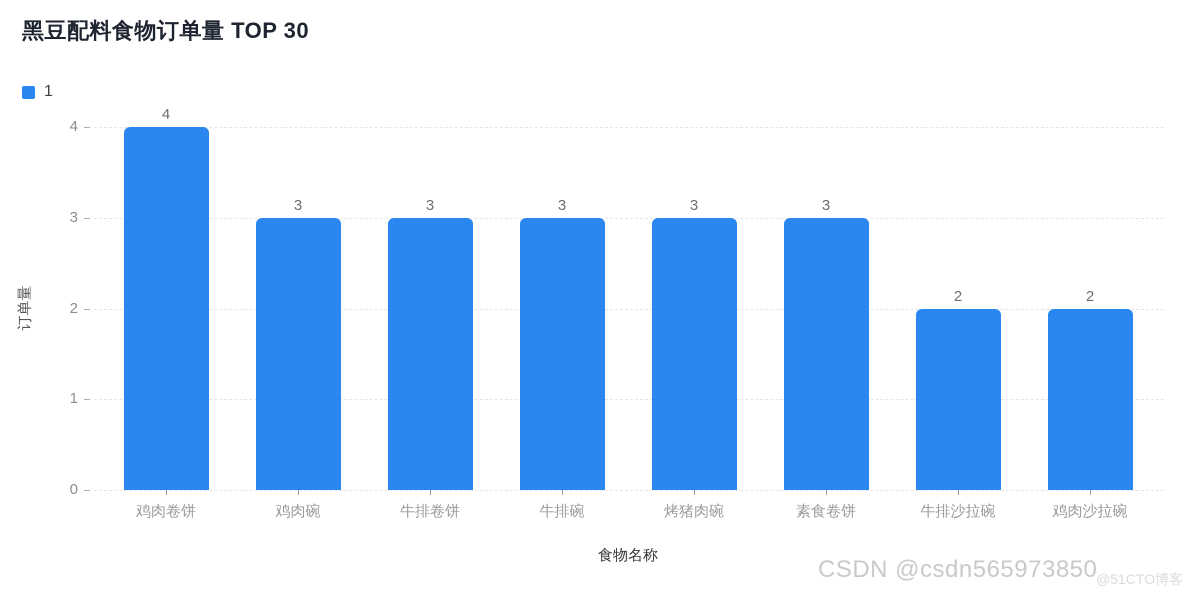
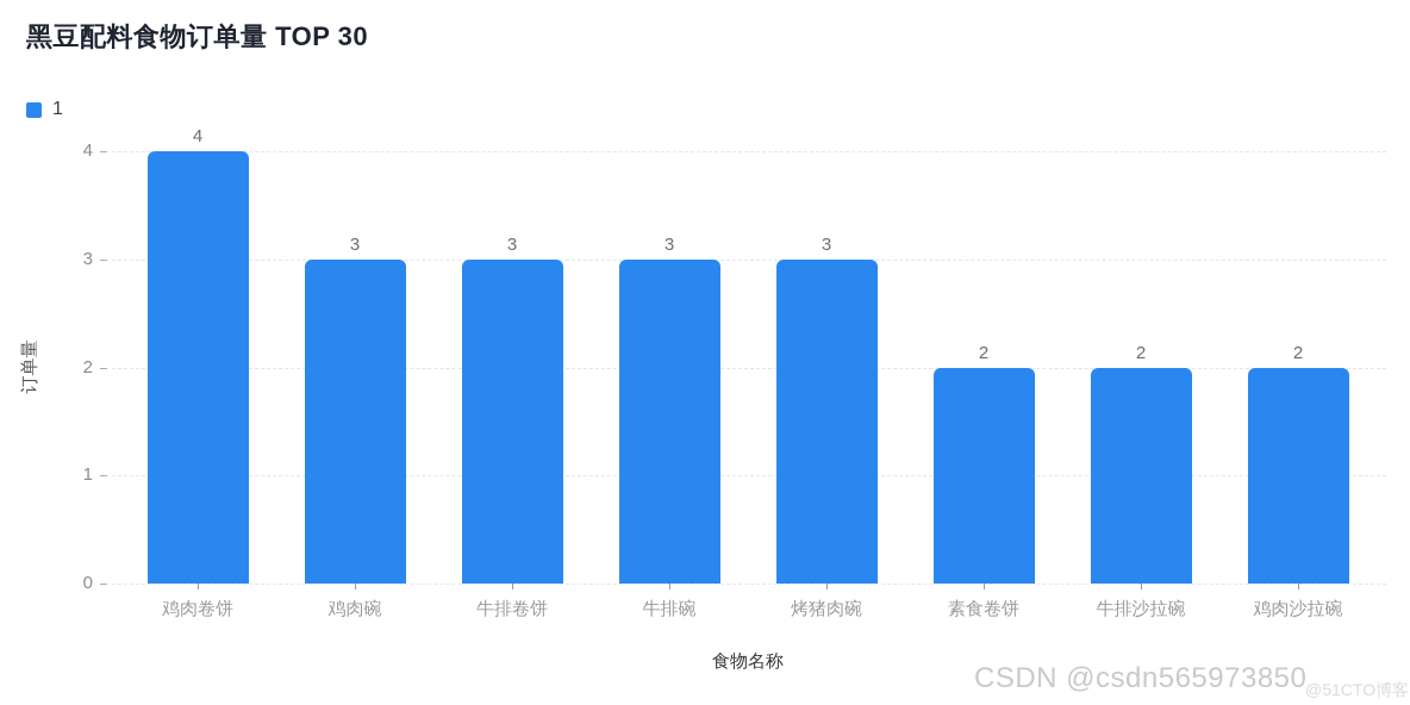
素食卷饼: 3 -> 2
